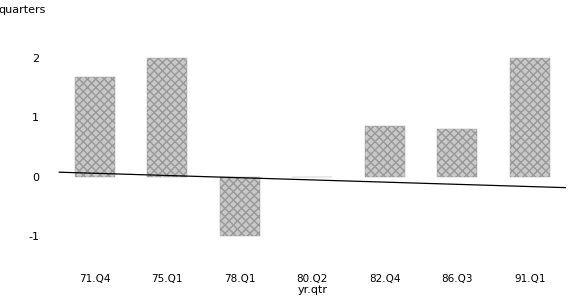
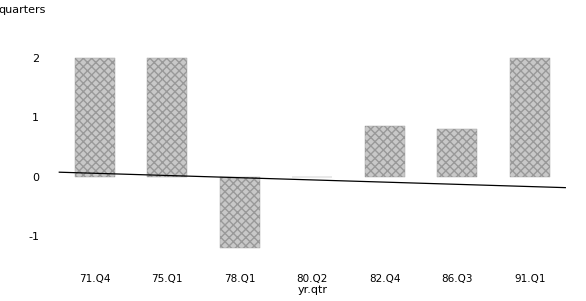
71.Q4: 1.68 -> 2.00
78.Q1: -1.00 -> -1.20
